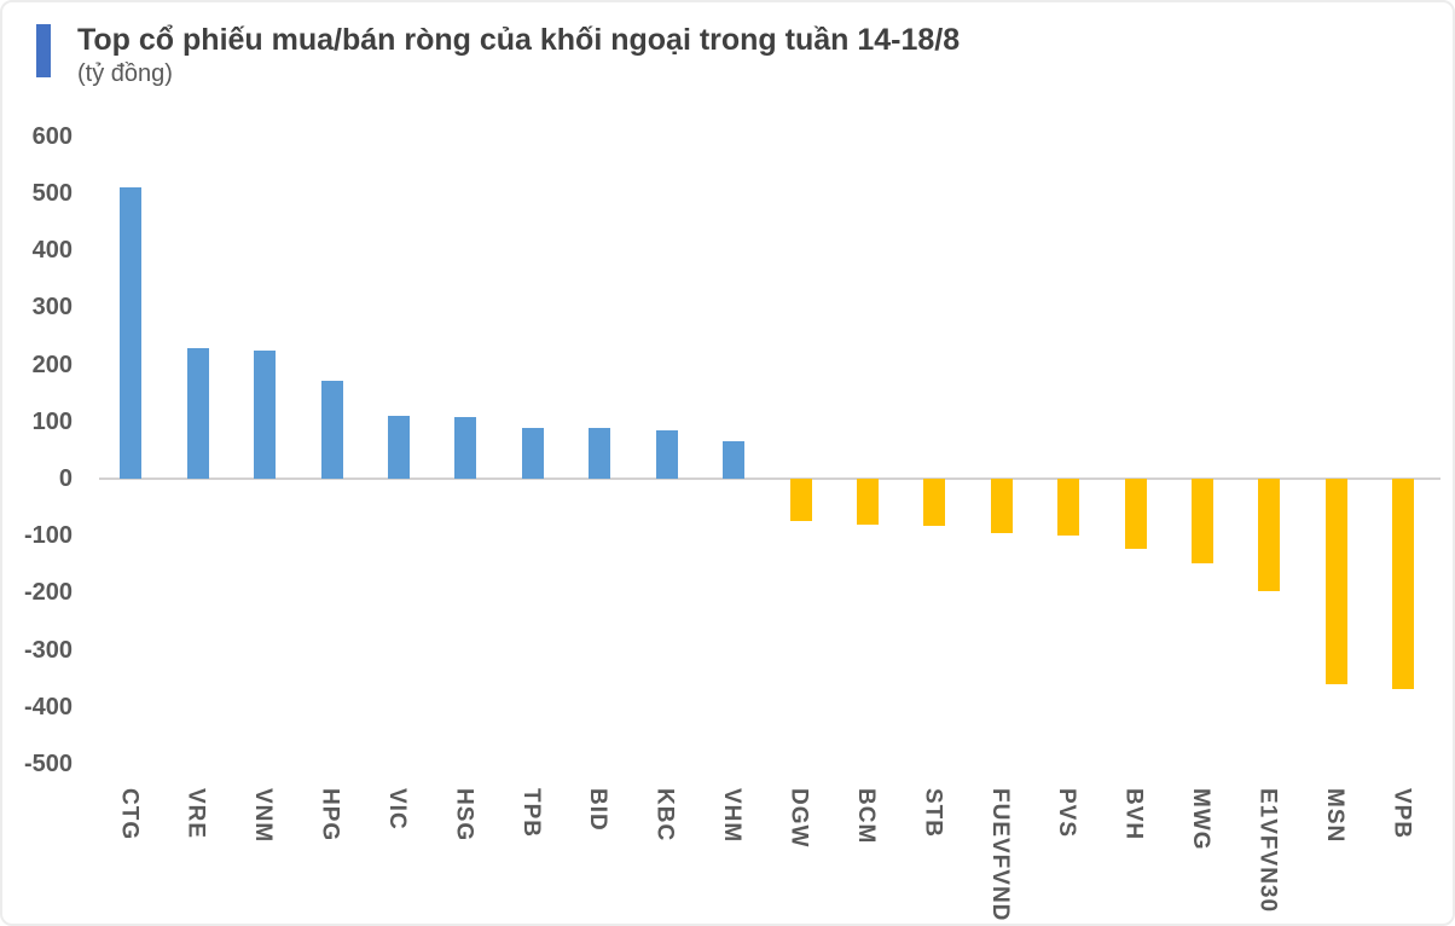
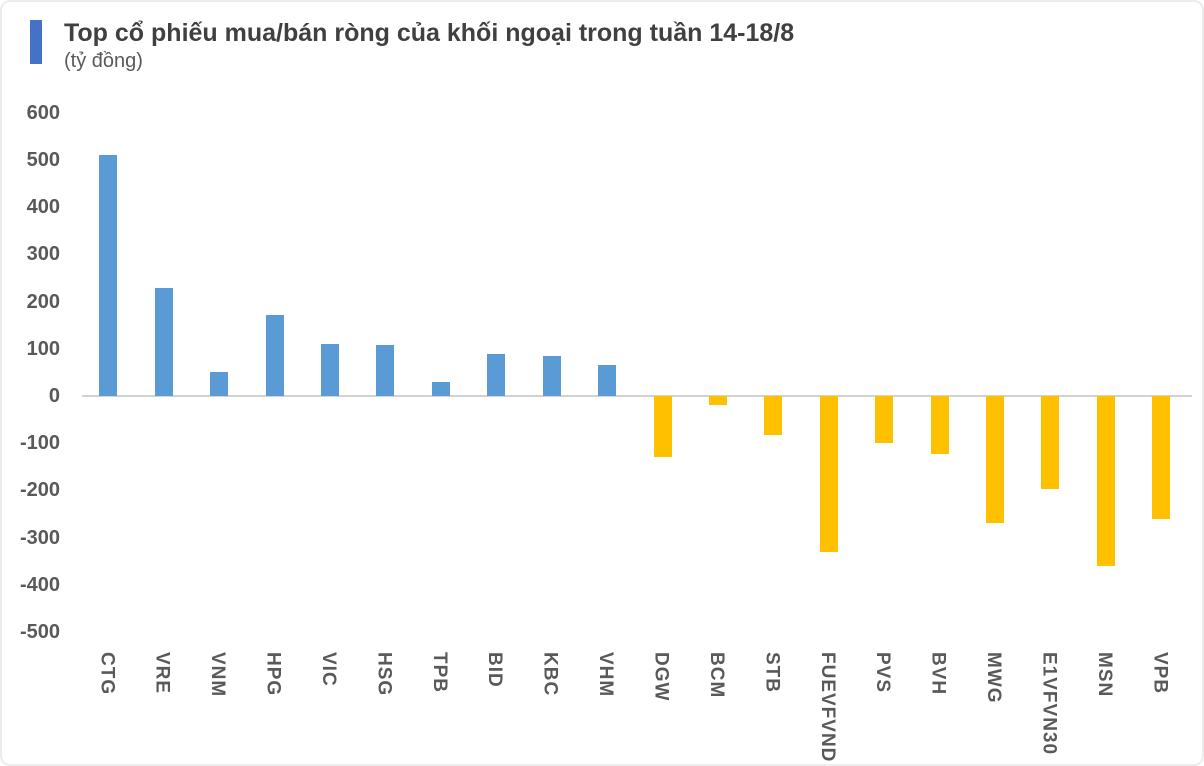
VNM: 220 -> 50
TPB: 90 -> 30
DGW: -80 -> -130
BCM: -80 -> -20
FUEVFVND: -100 -> -330
MWG: -150 -> -270
VPB: -370 -> -260
